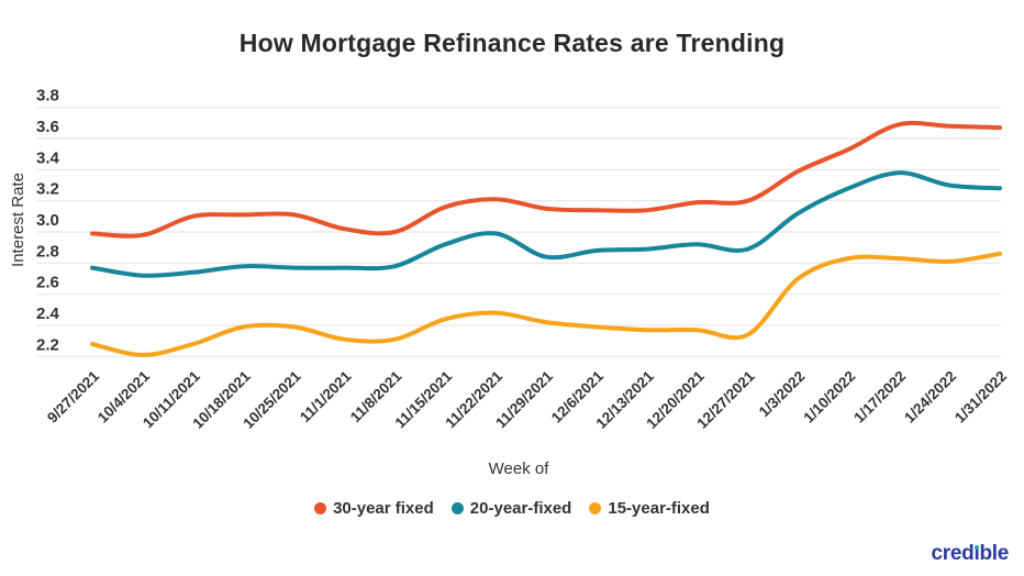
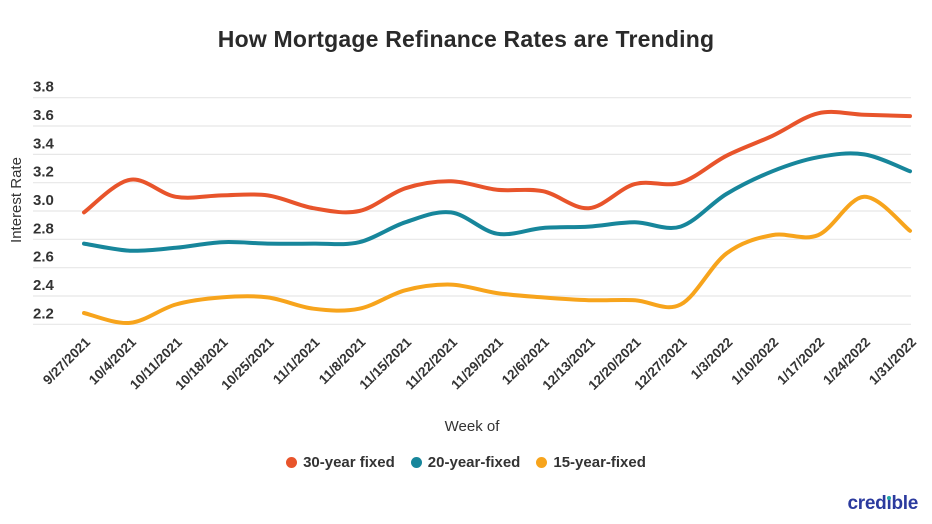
30-year fixed/10/4/2021: 2.98 -> 3.22
15-year-fixed/10/11/2021: 2.28 -> 2.34
30-year fixed/12/13/2021: 3.14 -> 3.02
20-year-fixed/1/24/2022: 3.30 -> 3.40
15-year-fixed/1/24/2022: 2.81 -> 3.10
